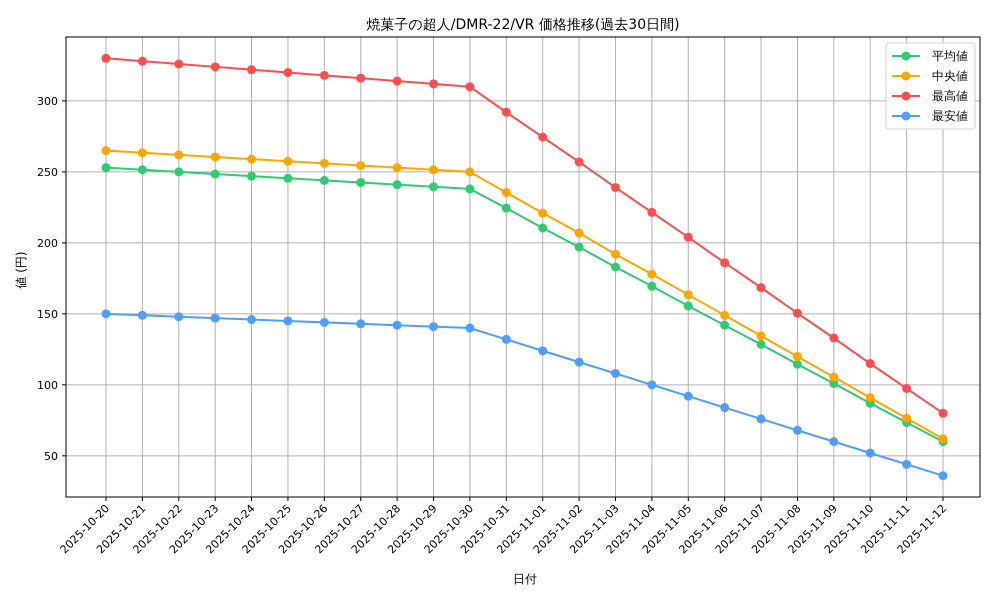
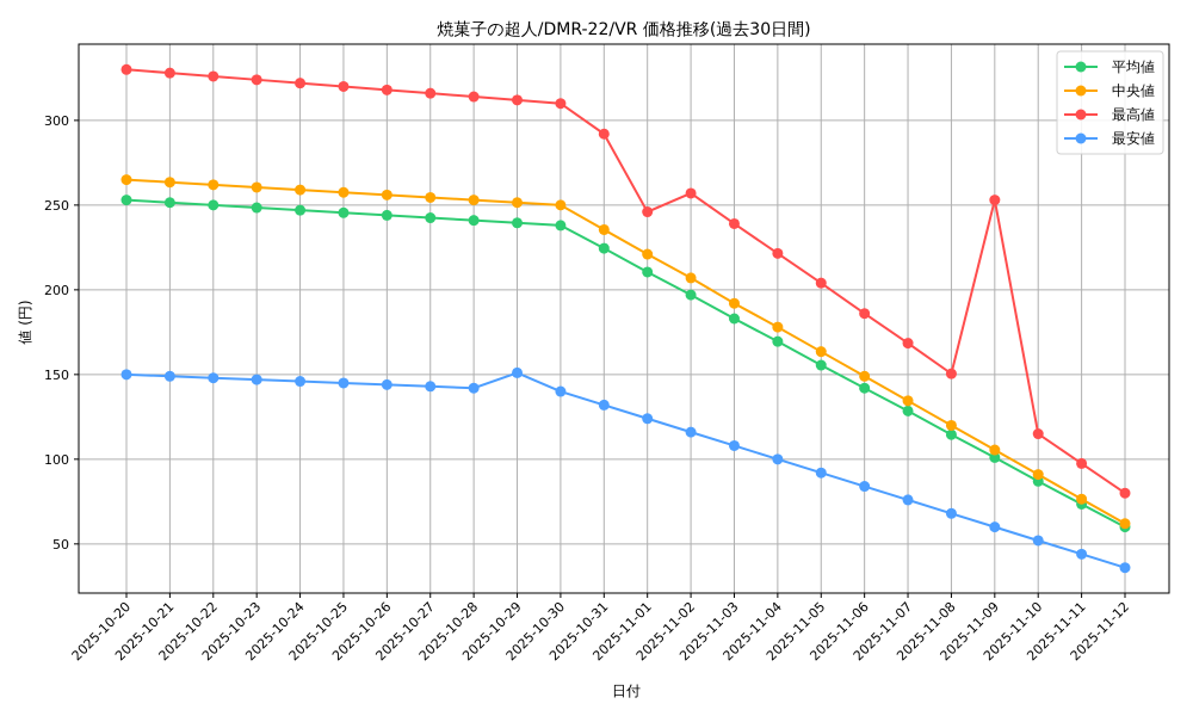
最安値/2025-10-29: 141 -> 151
最高値/2025-11-01: 274 -> 246
最高値/2025-11-09: 133 -> 253
